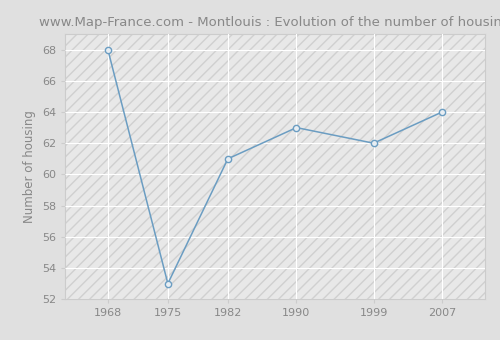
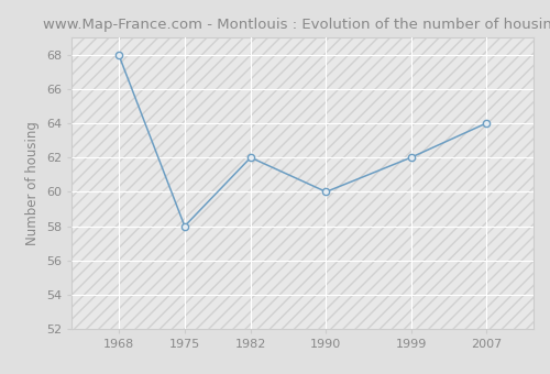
1975: 53 -> 58
1982: 61 -> 62
1990: 63 -> 60
